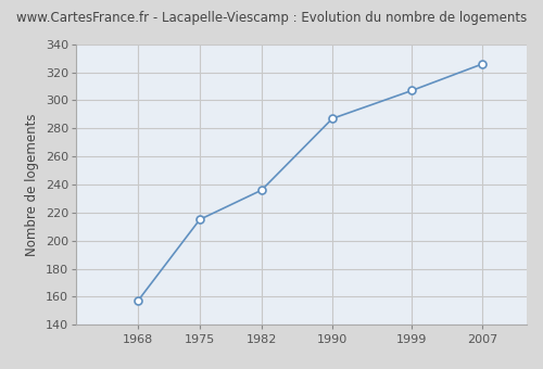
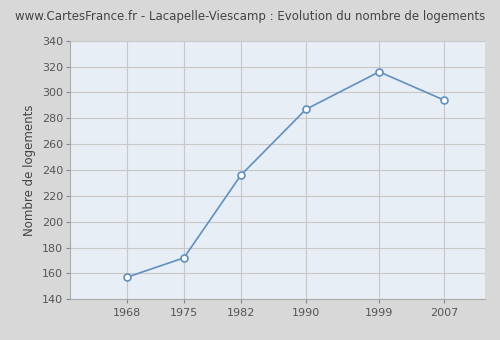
1975: 215 -> 172
1999: 307 -> 316
2007: 326 -> 294
